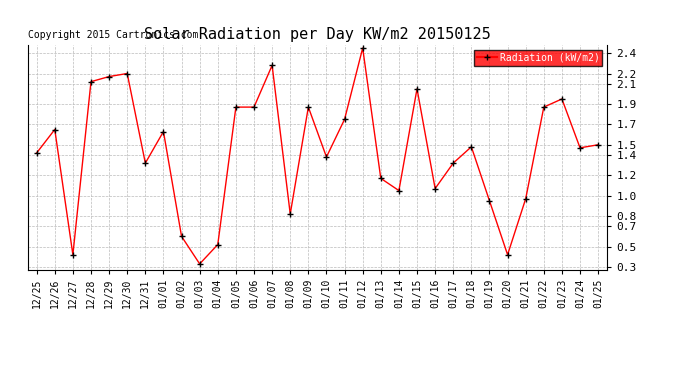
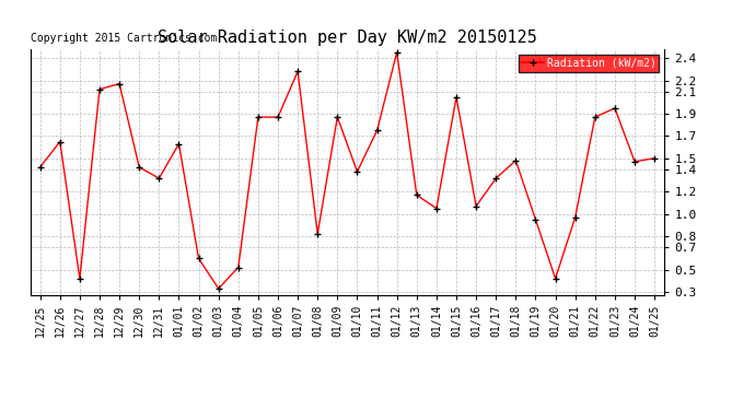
12/30: 2.20 -> 1.42
